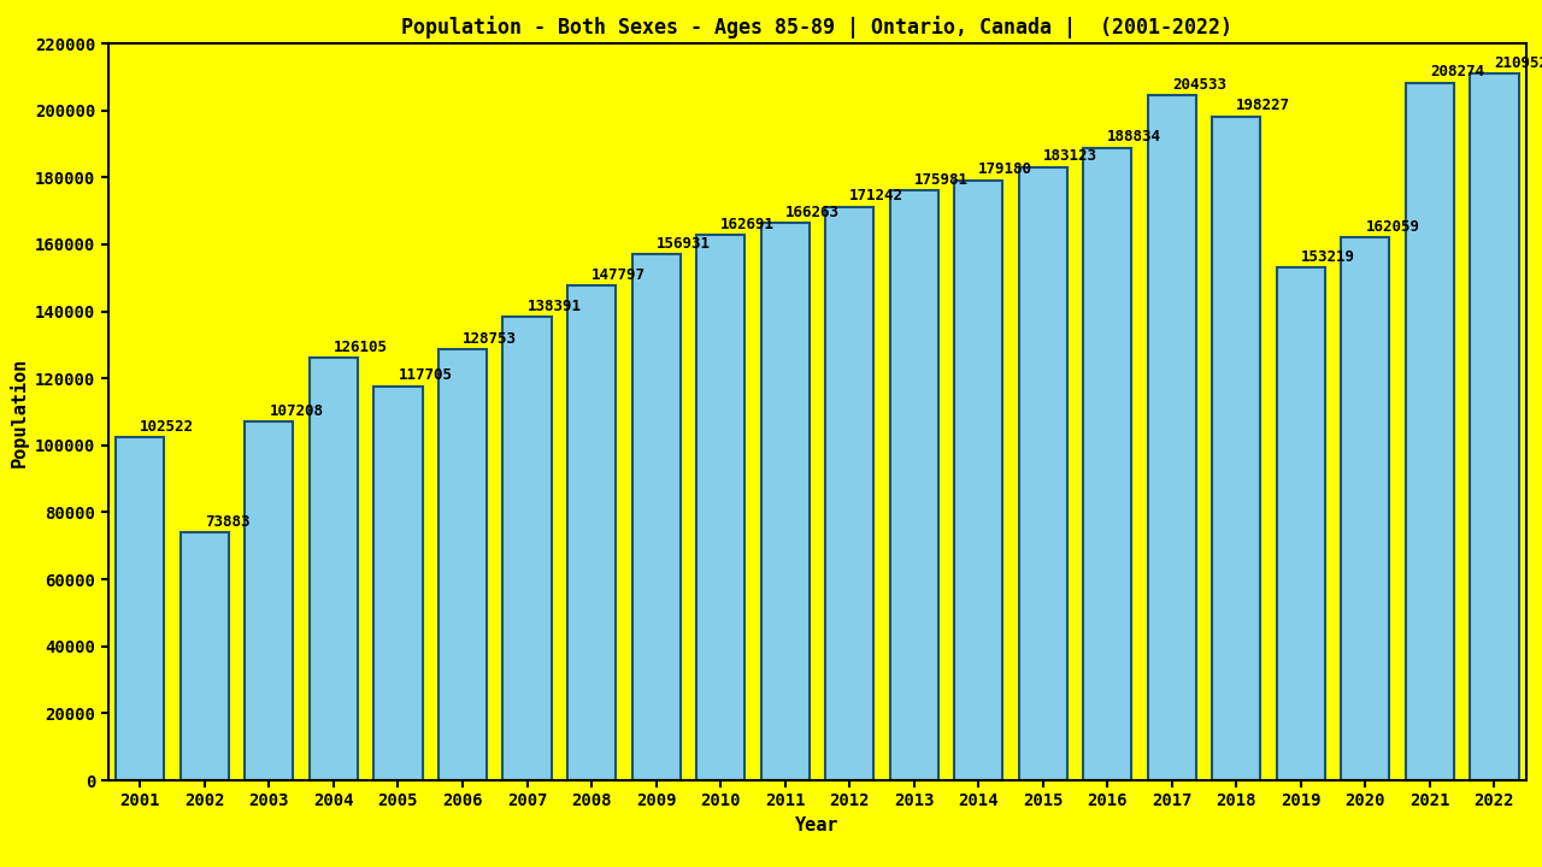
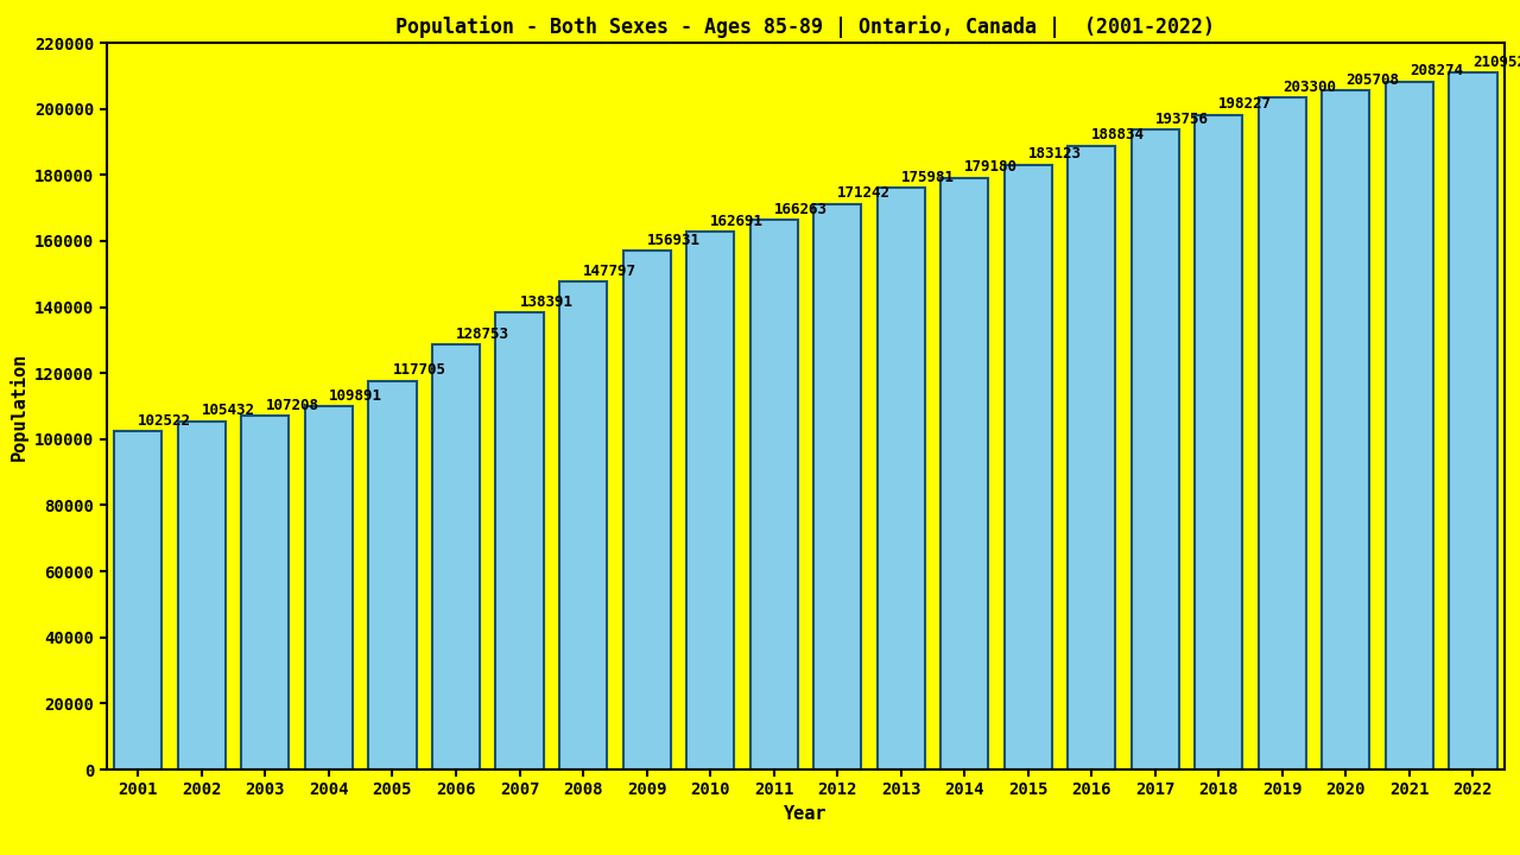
2002: 73883 -> 105432
2004: 126105 -> 109891
2017: 204533 -> 193756
2019: 153219 -> 203300
2020: 162059 -> 205708
